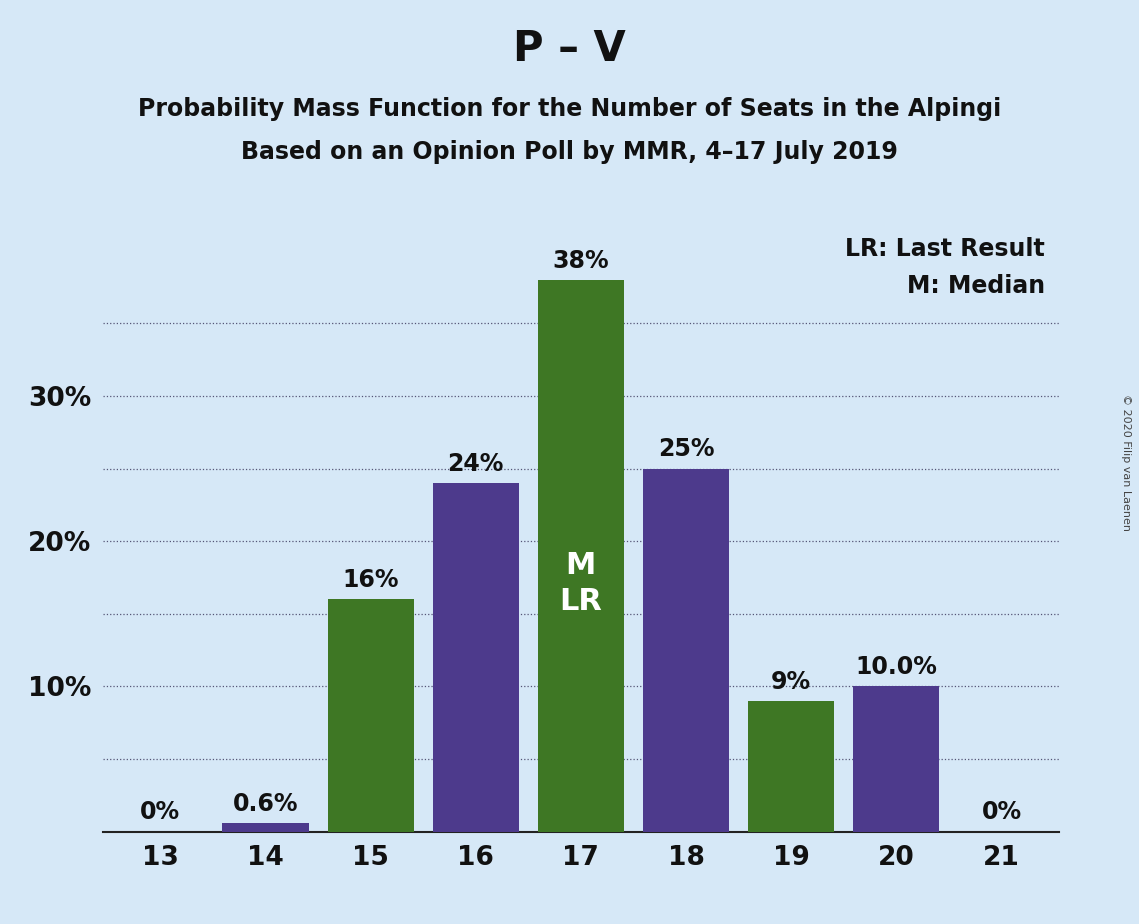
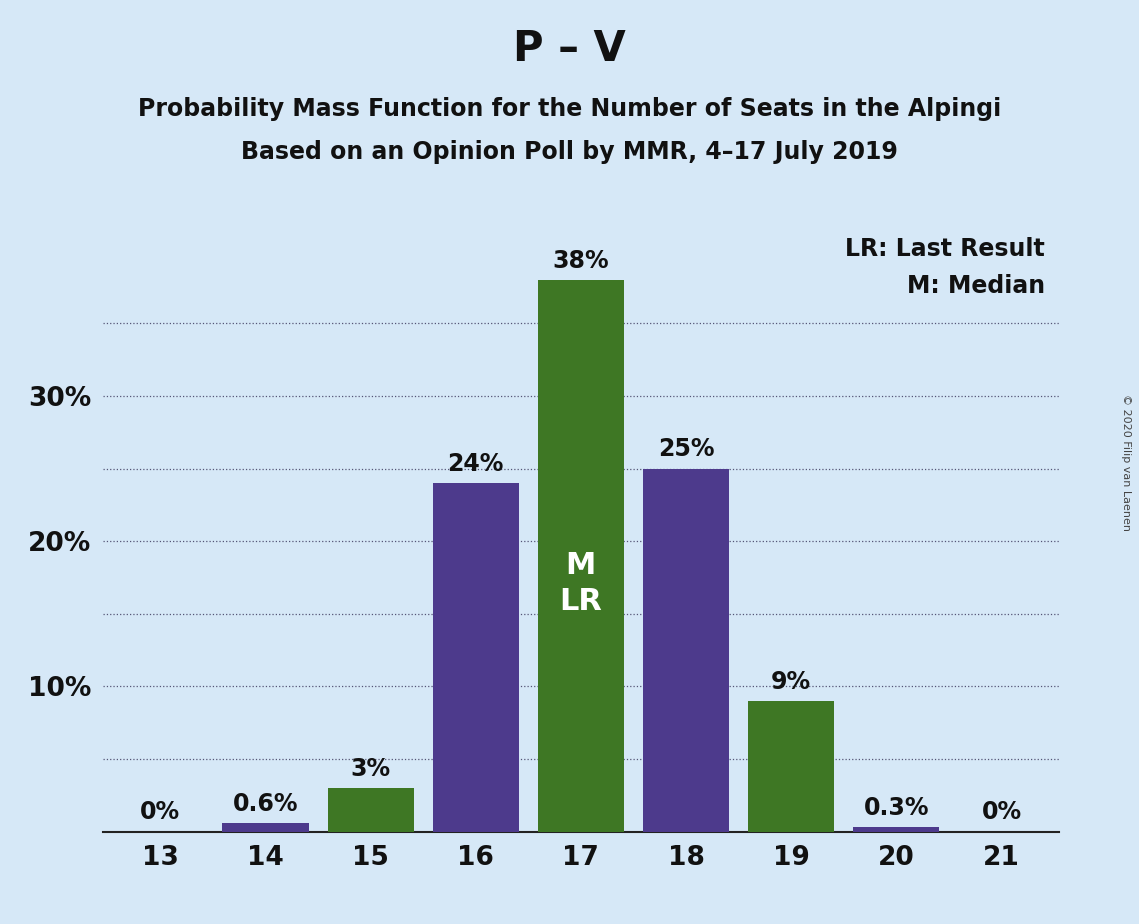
15: 16% -> 3%
20: 10.0% -> 0.3%
